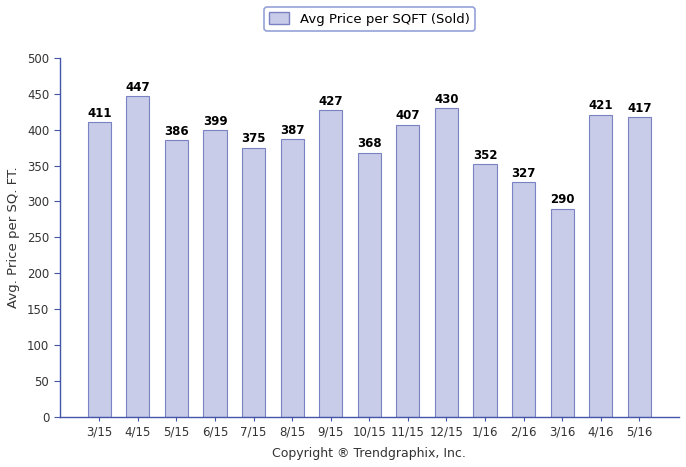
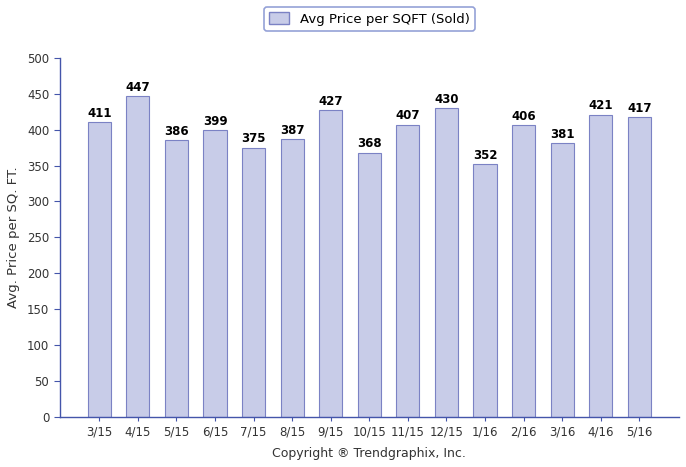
2/16: 327 -> 406
3/16: 290 -> 381
